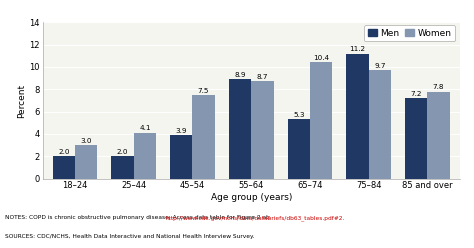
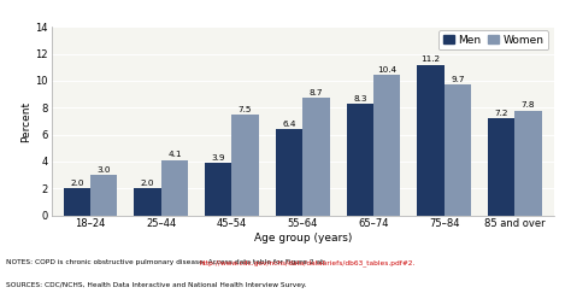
Men/55–64: 8.9 -> 6.4
Men/65–74: 5.3 -> 8.3
